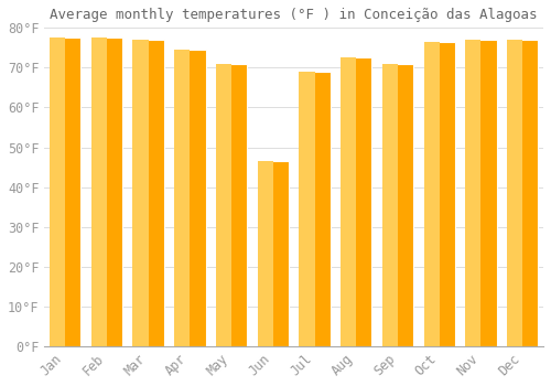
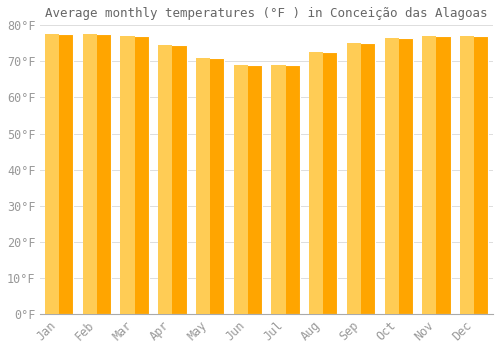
Jun: 46.5°F -> 69.0°F
Sep: 71.0°F -> 75.0°F
